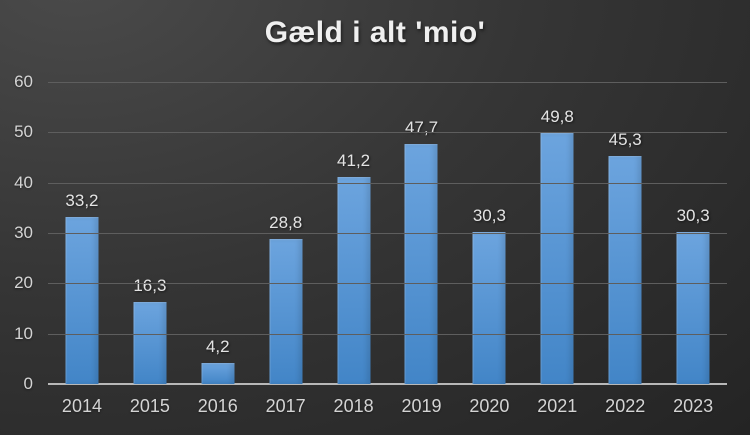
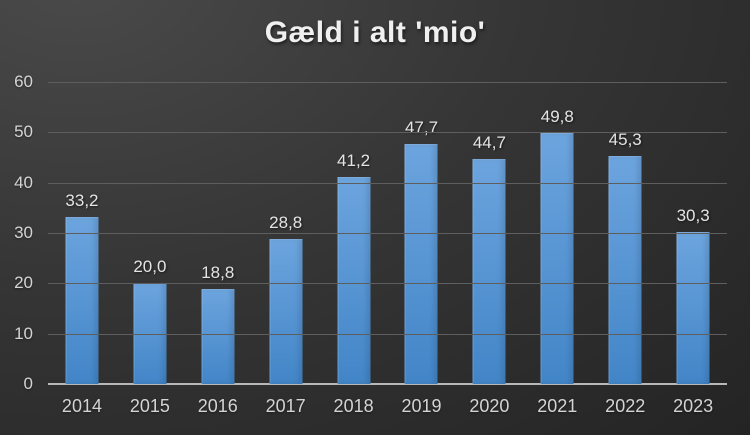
2015: 16,3 -> 20,0
2016: 4,2 -> 18,8
2020: 30,3 -> 44,7
